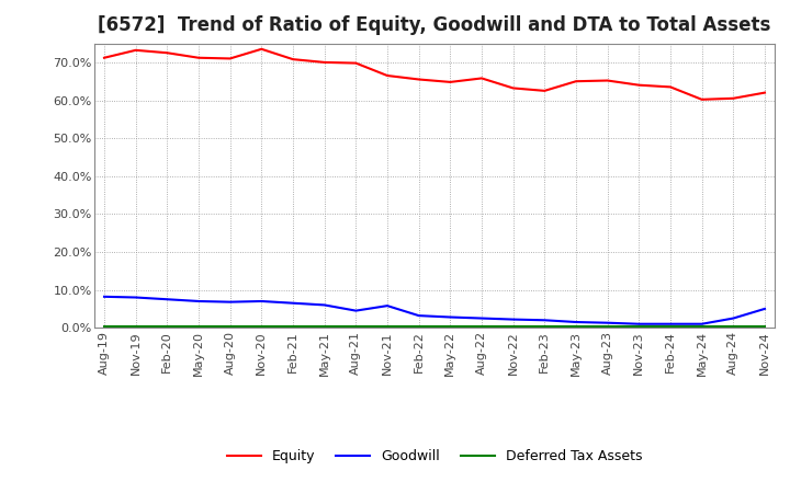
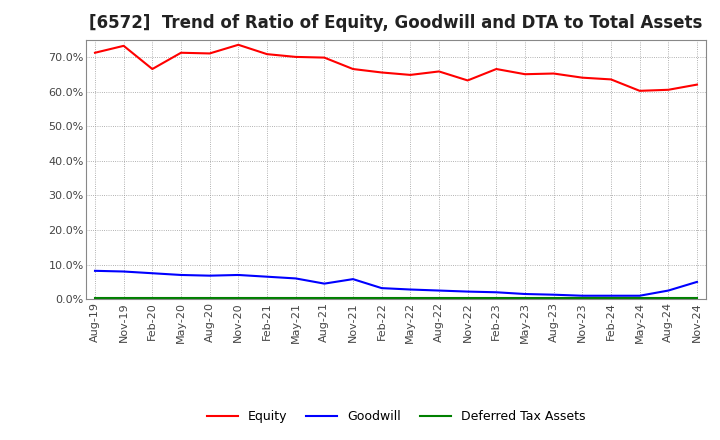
Equity/Feb-20: 72.5% -> 66.5%
Equity/Feb-23: 62.5% -> 66.5%
